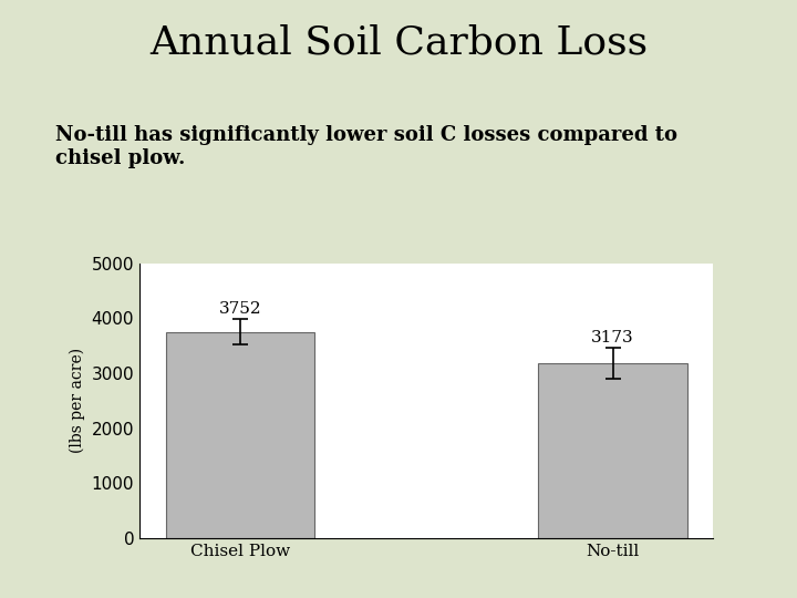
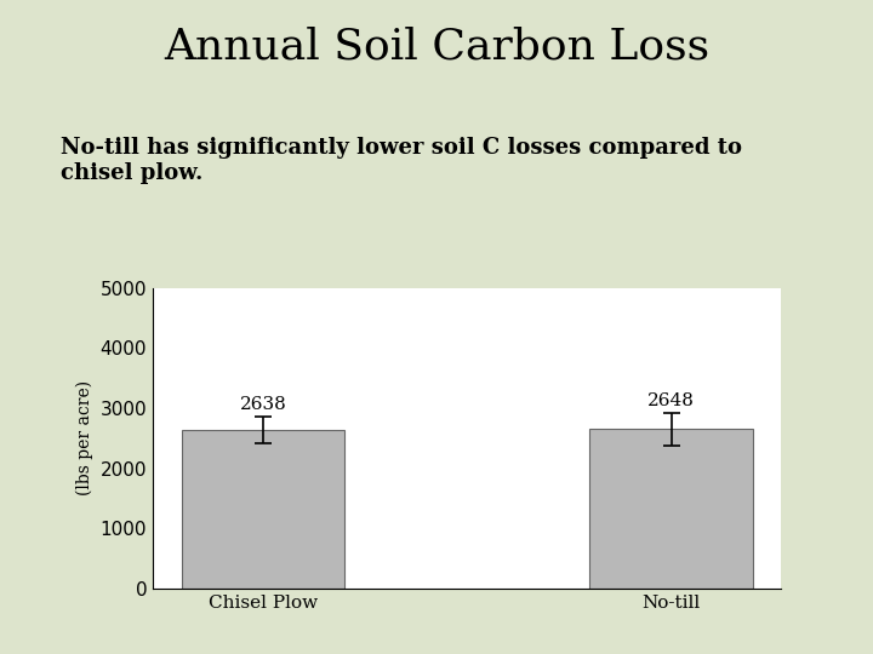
Chisel Plow: 3752 -> 2638
No-till: 3173 -> 2648
